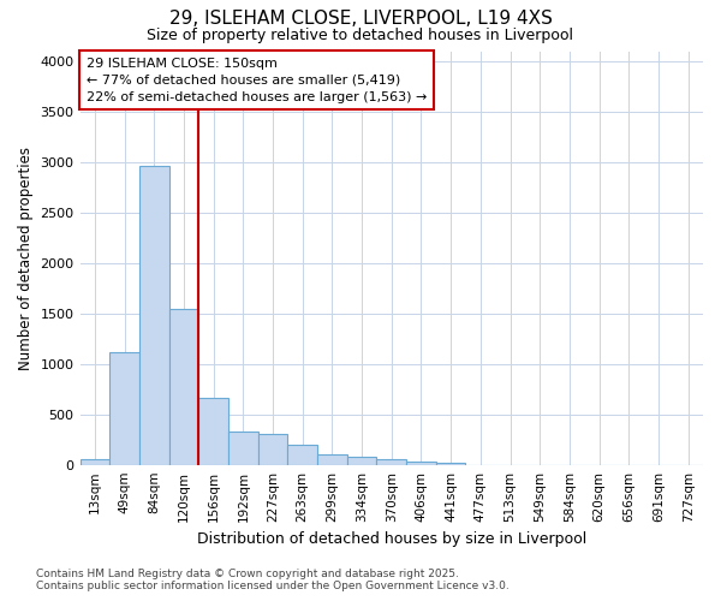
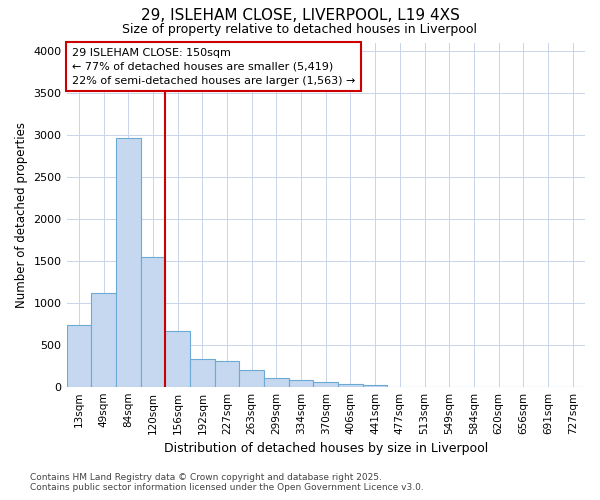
13sqm: 50 -> 740
